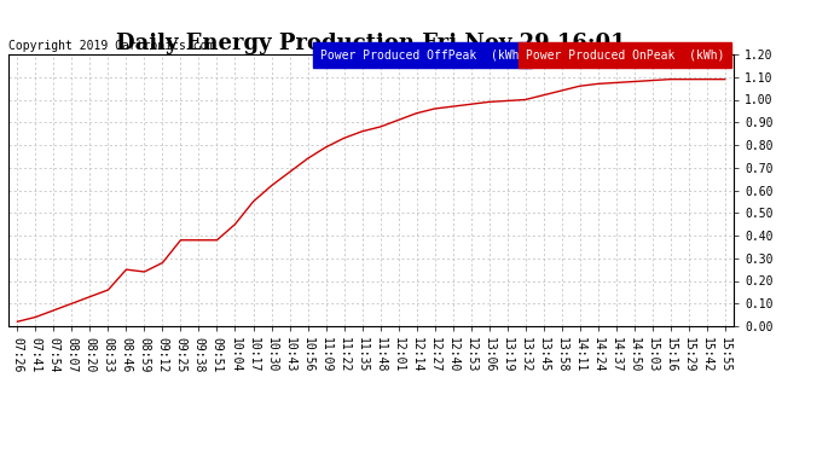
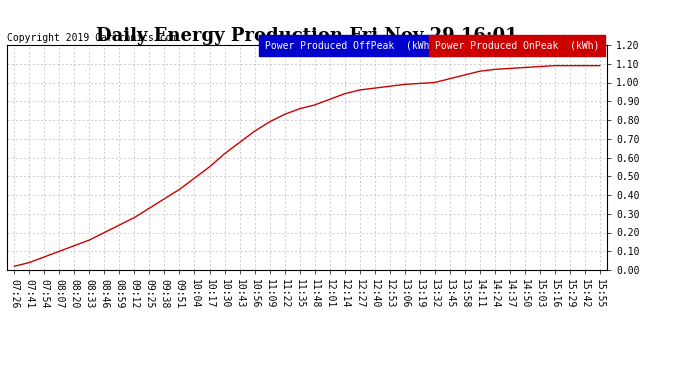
08:46: 0.25 -> 0.20
09:25: 0.38 -> 0.33
09:51: 0.38 -> 0.43
10:04: 0.45 -> 0.49
